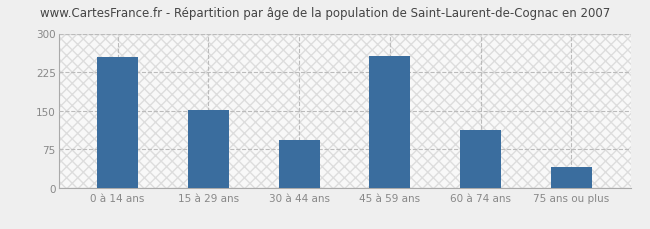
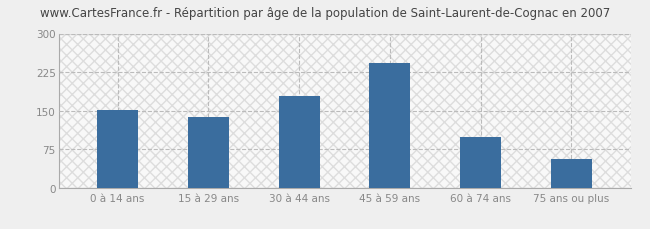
0 à 14 ans: 254 -> 152
15 à 29 ans: 152 -> 137
30 à 44 ans: 92 -> 178
45 à 59 ans: 256 -> 243
60 à 74 ans: 112 -> 98
75 ans ou plus: 40 -> 55
